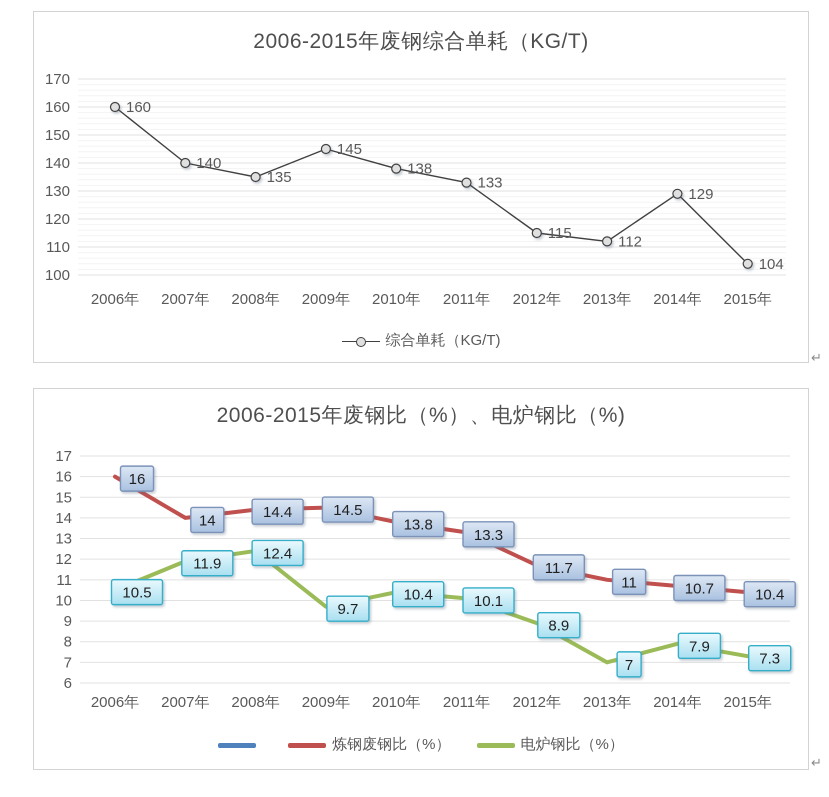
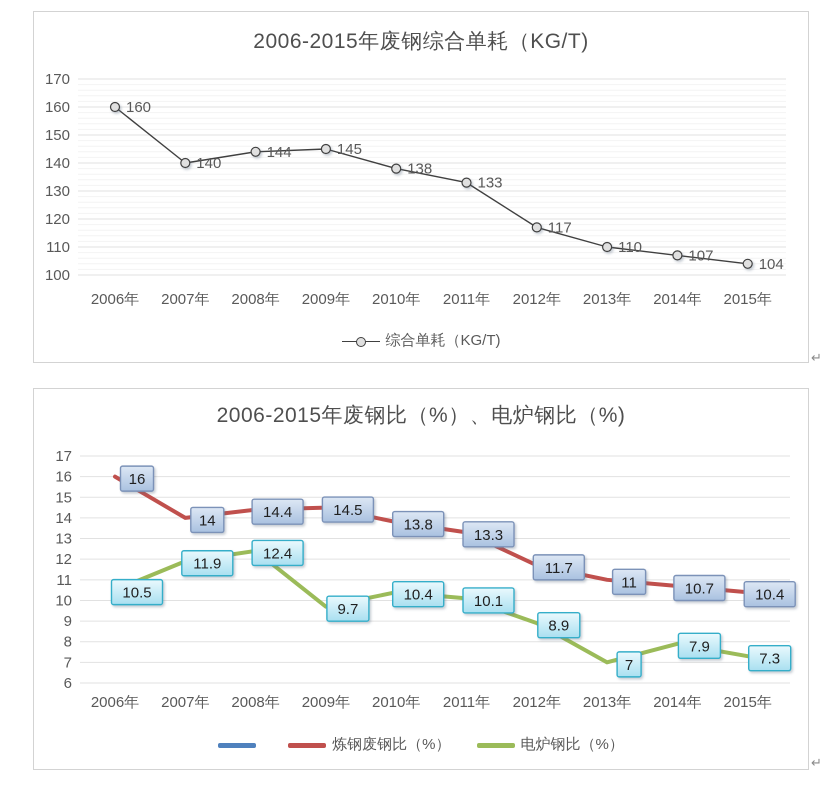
2006-2015年废钢综合单耗（KG/T)/2008年: 135 -> 144
2006-2015年废钢综合单耗（KG/T)/2012年: 115 -> 117
2006-2015年废钢综合单耗（KG/T)/2013年: 112 -> 110
2006-2015年废钢综合单耗（KG/T)/2014年: 129 -> 107
